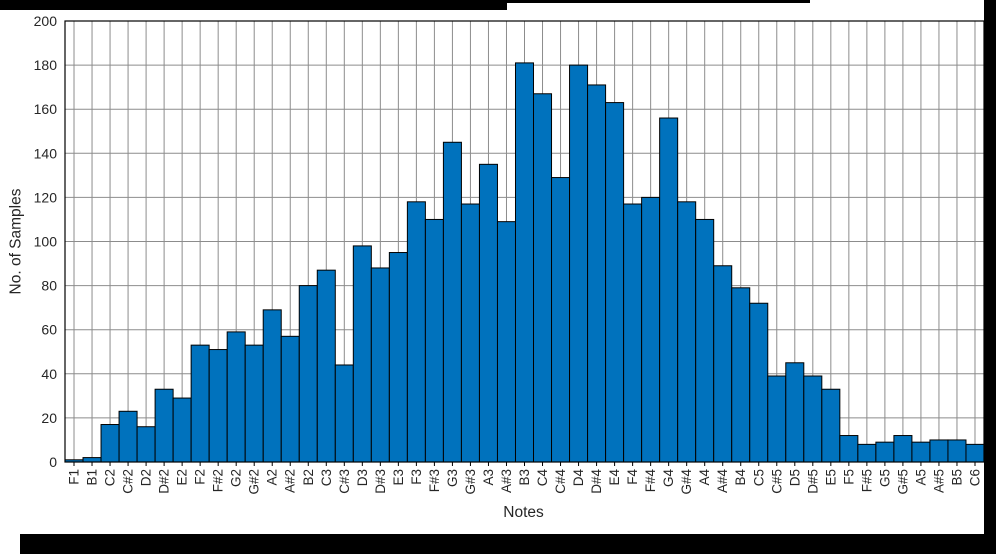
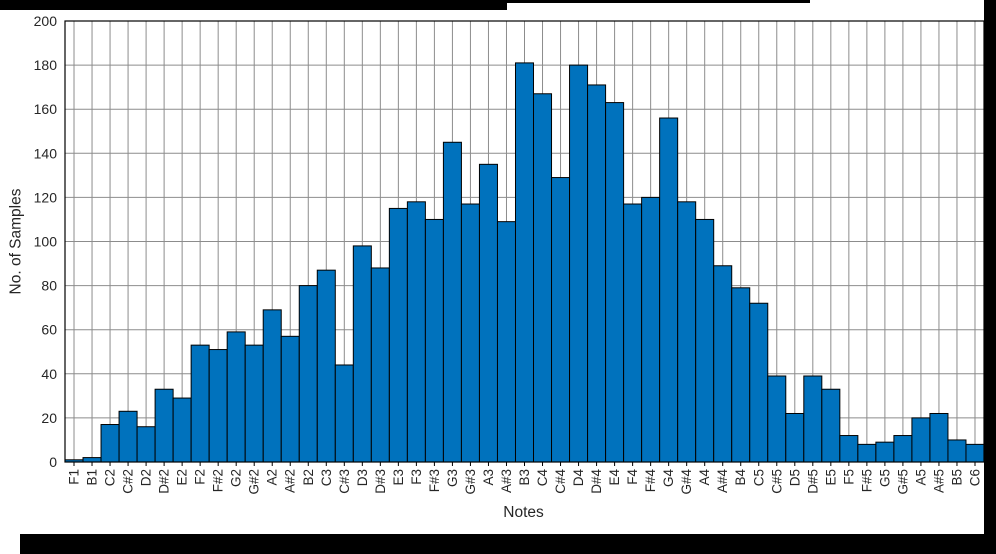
E3: 95 -> 115
D5: 45 -> 22
A5: 9 -> 20
A#5: 10 -> 22
